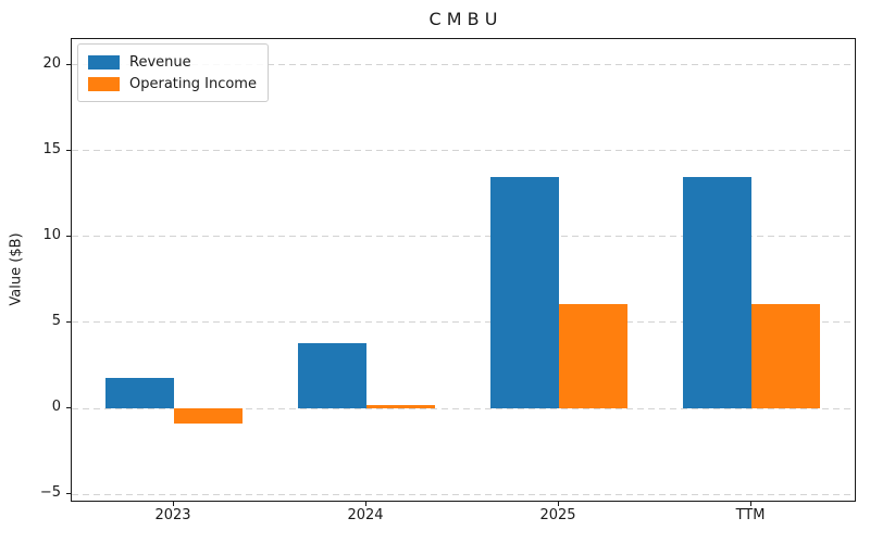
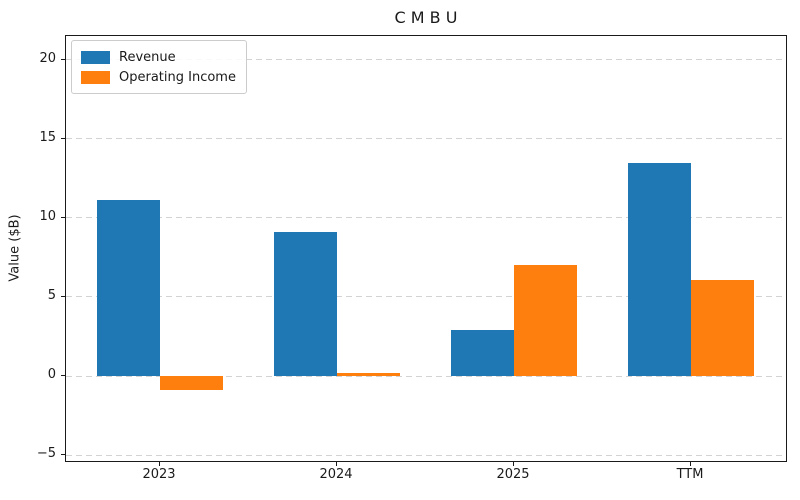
Revenue/2023: 1.8 -> 11.1
Revenue/2024: 3.8 -> 9.1
Revenue/2025: 13.5 -> 2.9
Operating Income/2025: 6.1 -> 7.0
